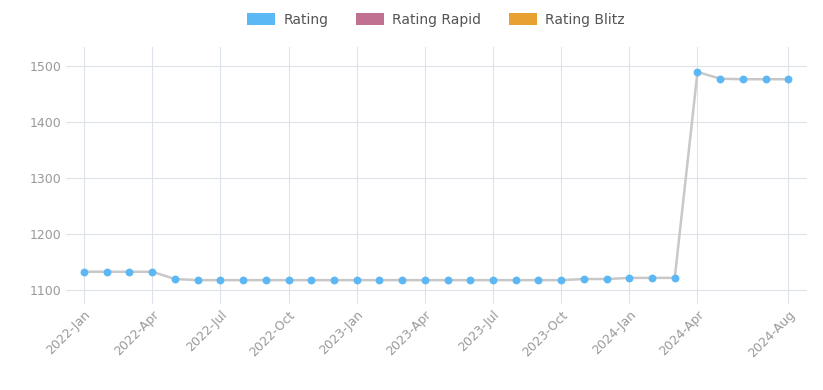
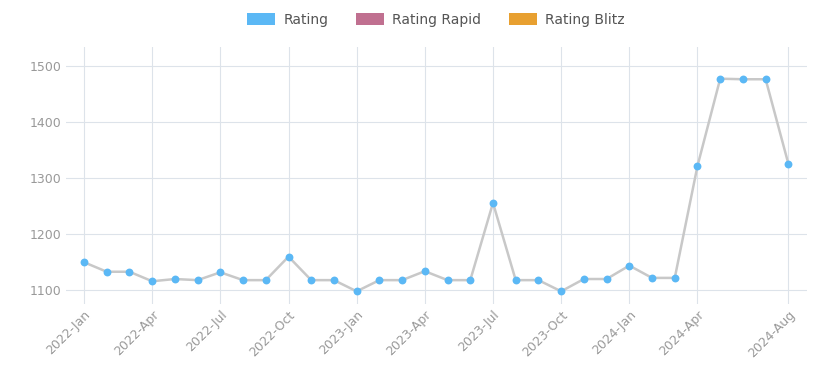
2022-Jan: 1133 -> 1150
2022-Apr: 1133 -> 1116
2022-Jul: 1118 -> 1132
2022-Oct: 1118 -> 1160
2023-Jan: 1118 -> 1098
2023-Apr: 1118 -> 1134
2023-Jul: 1118 -> 1256
2023-Oct: 1118 -> 1098
2024-Jan: 1122 -> 1144
2024-Apr: 1490 -> 1322
2024-Aug: 1477 -> 1326
